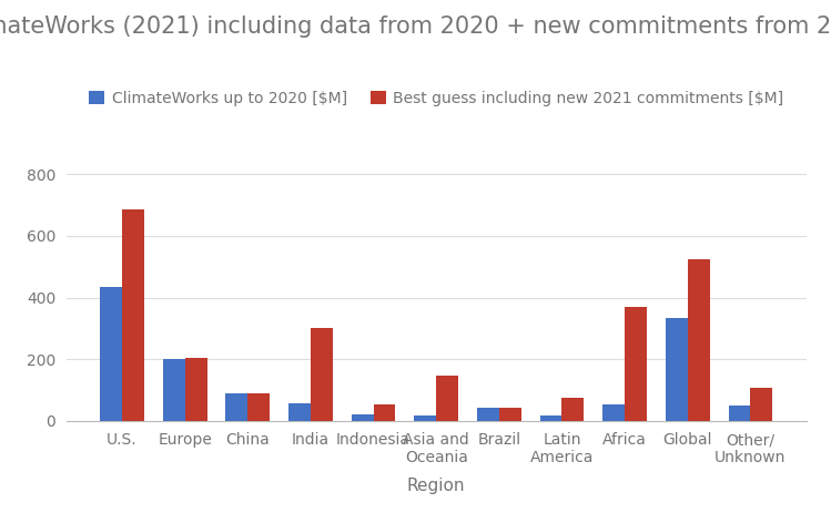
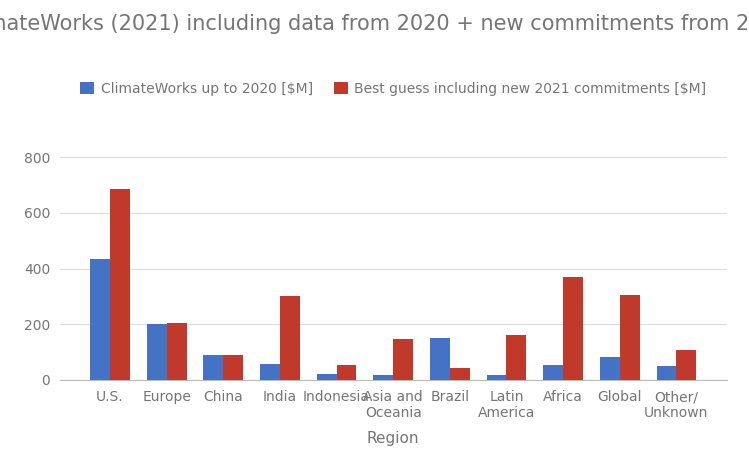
ClimateWorks up to 2020 [$M]/Brazil: 43 -> 150
Best guess including new 2021 commitments [$M]/Latin America: 73 -> 160
ClimateWorks up to 2020 [$M]/Global: 333 -> 80
Best guess including new 2021 commitments [$M]/Global: 523 -> 305
